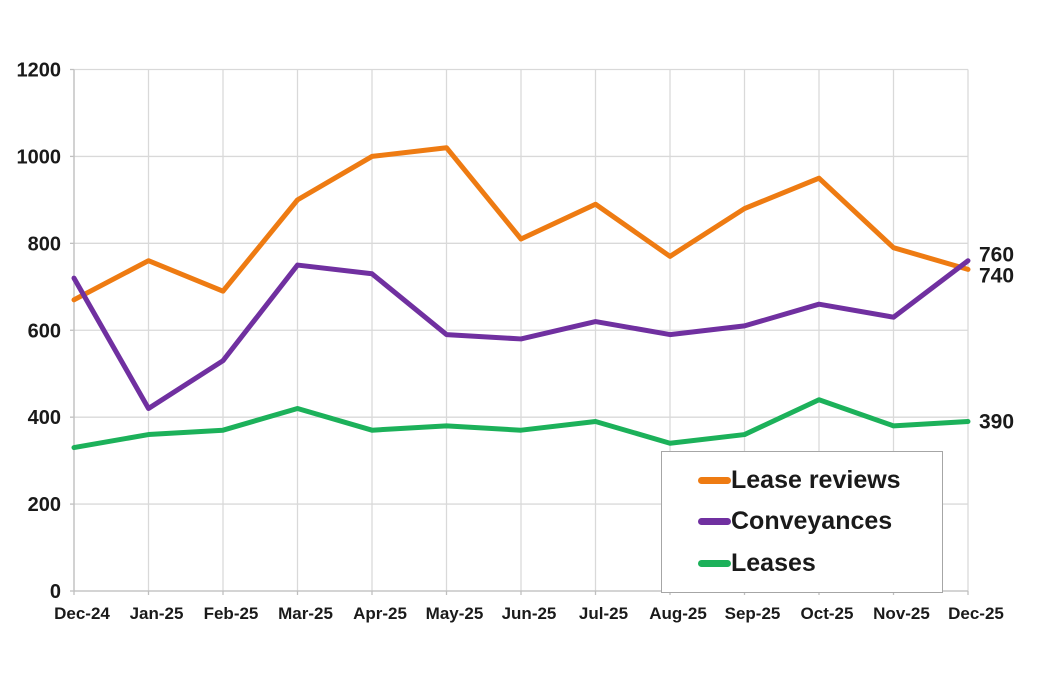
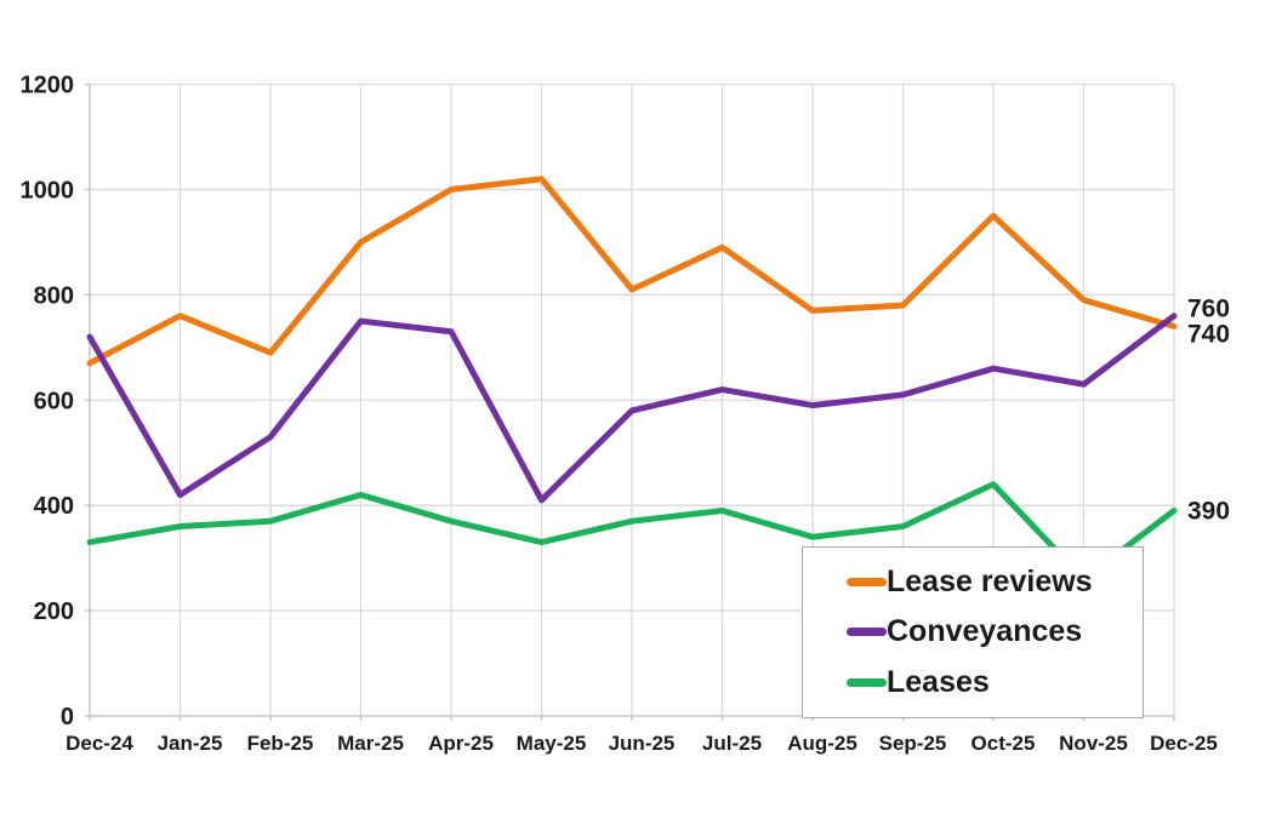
Conveyances/May-25: 590 -> 410
Leases/May-25: 380 -> 330
Lease reviews/Sep-25: 880 -> 780
Leases/Nov-25: 380 -> 260
